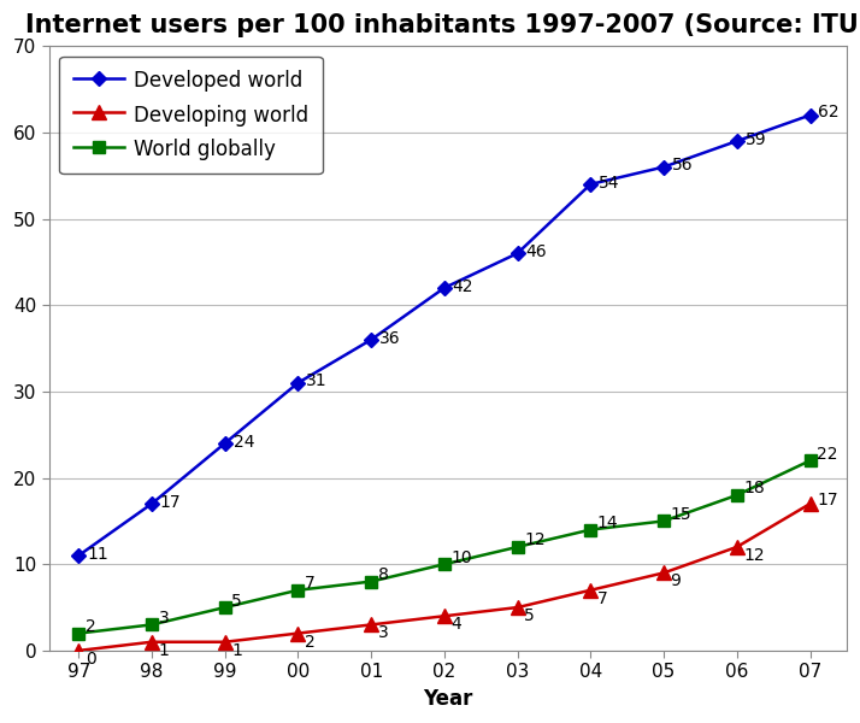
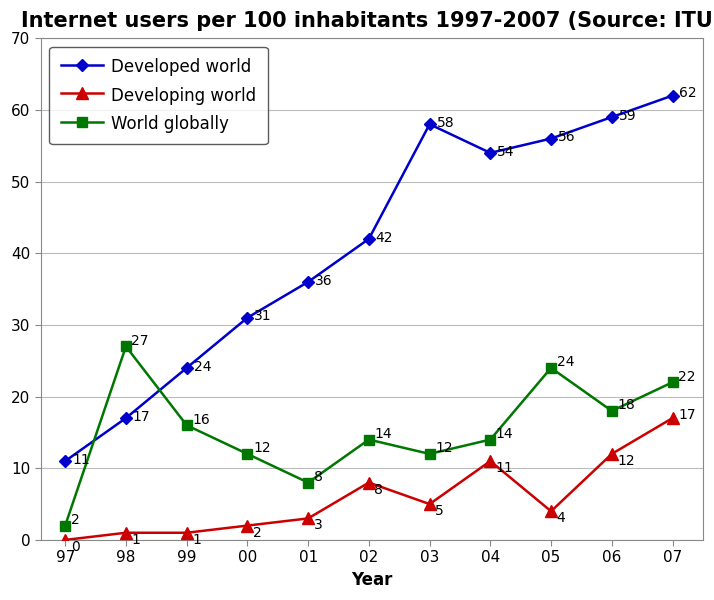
World globally/98: 3 -> 27
World globally/99: 5 -> 16
World globally/00: 7 -> 12
Developing world/02: 4 -> 8
World globally/02: 10 -> 14
Developed world/03: 46 -> 58
Developing world/04: 7 -> 11
Developing world/05: 9 -> 4
World globally/05: 15 -> 24
